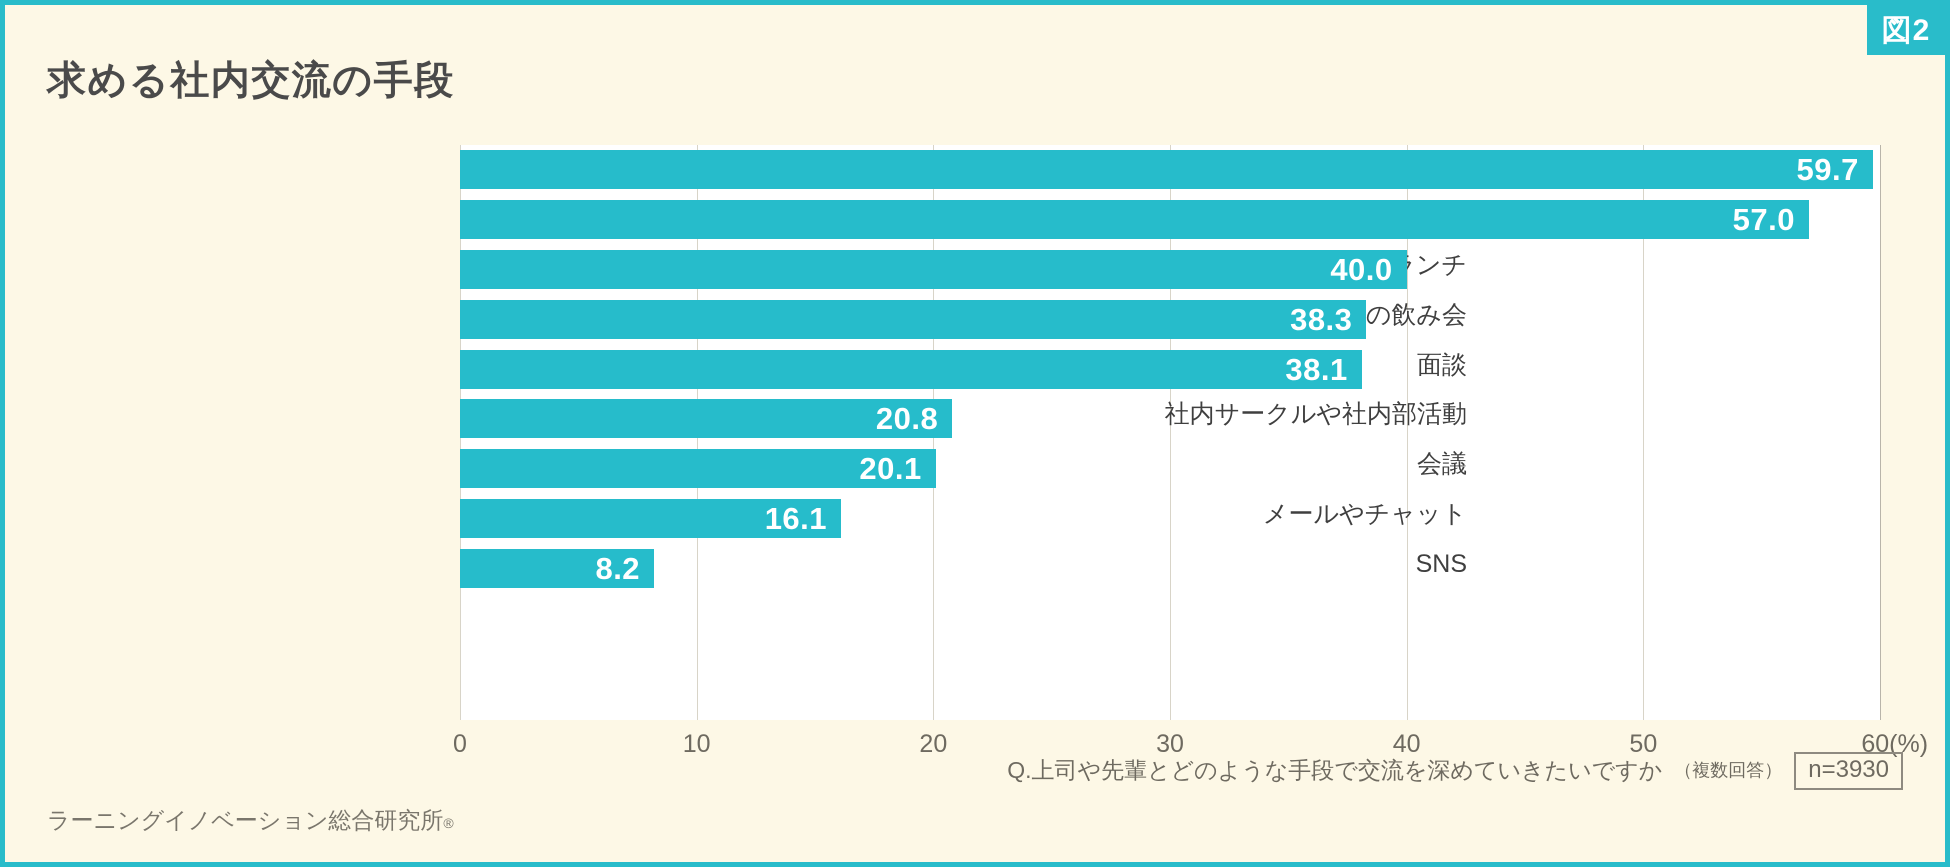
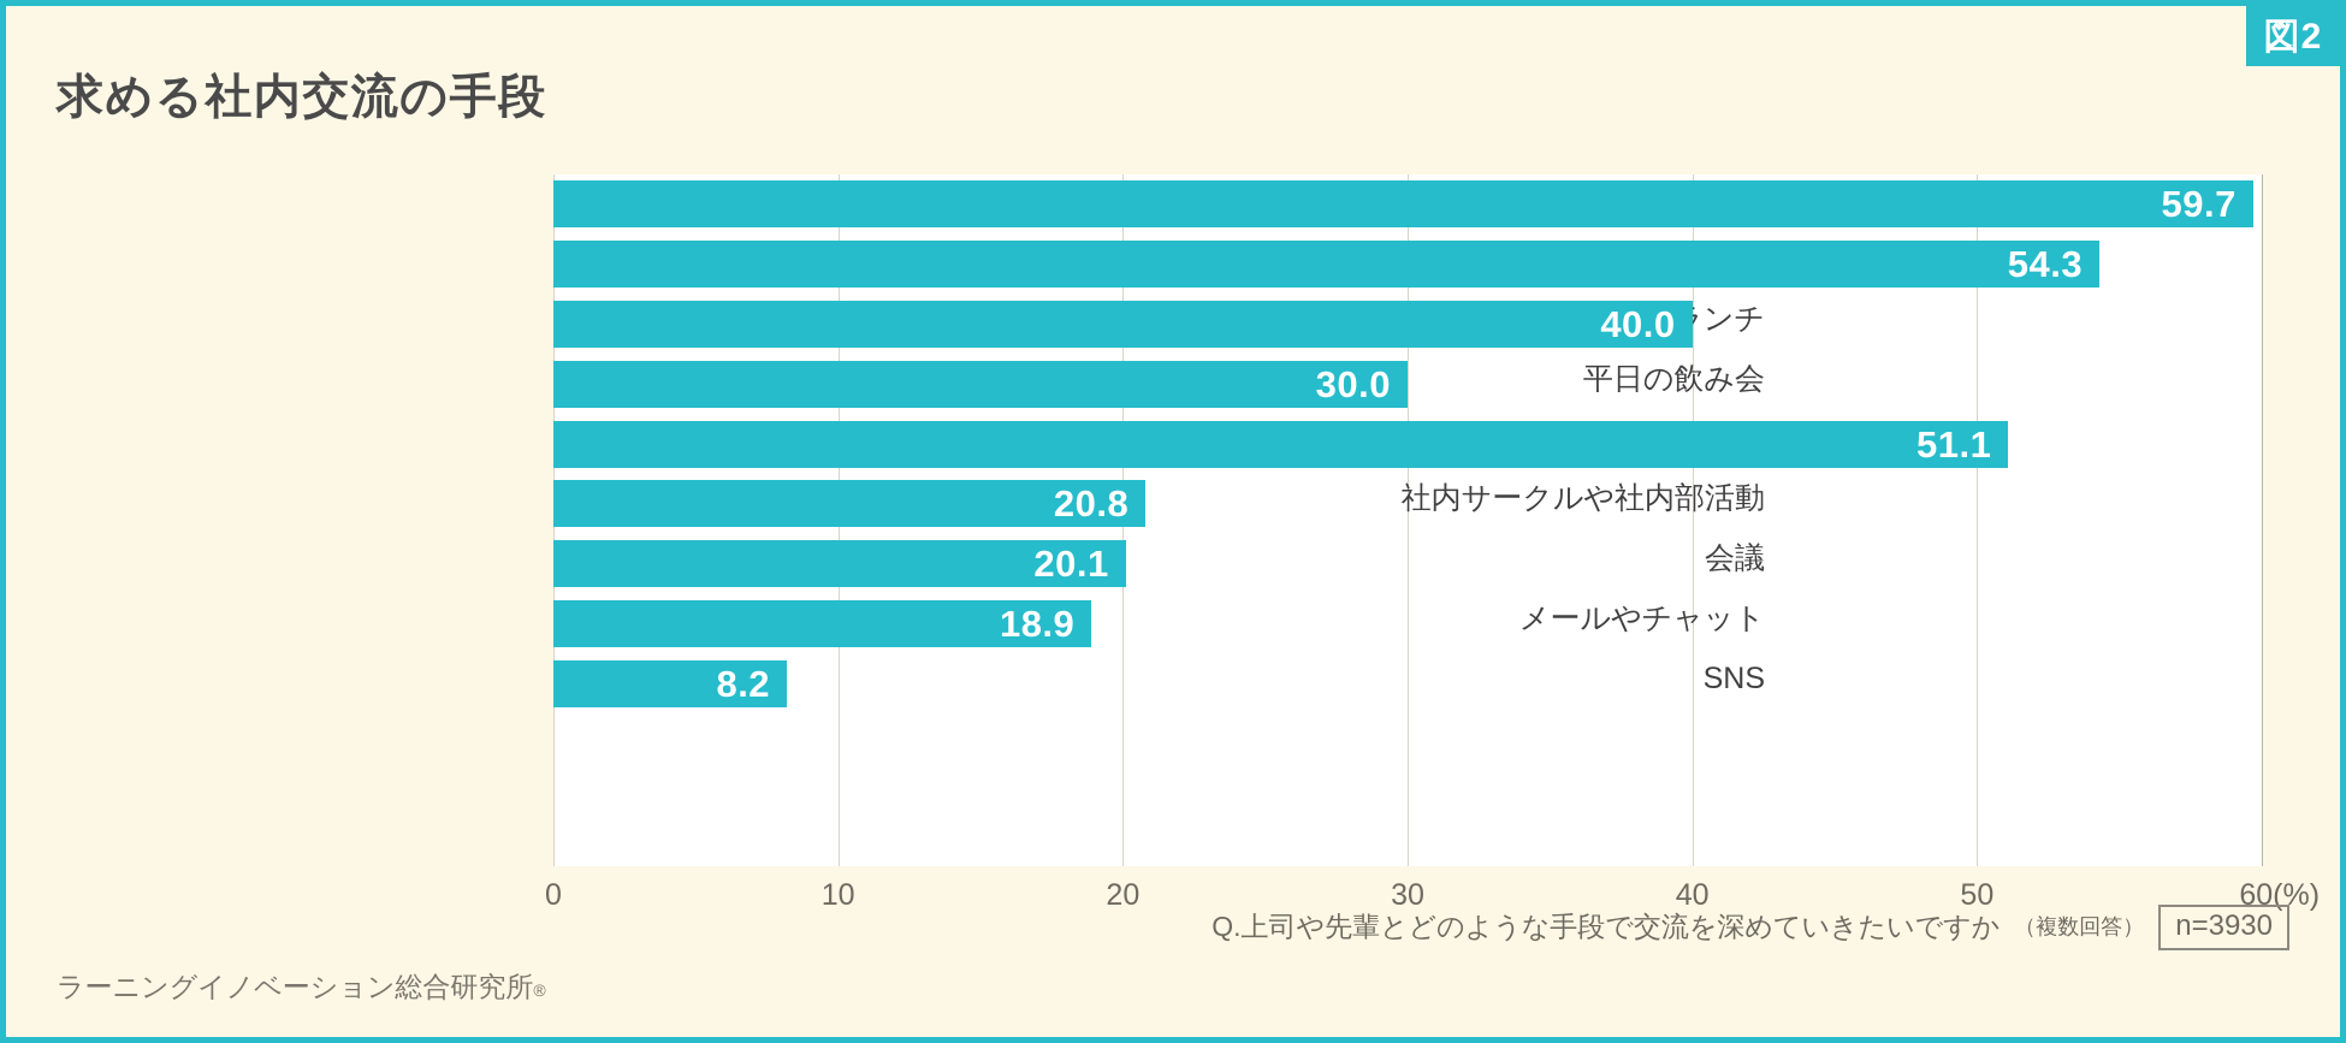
休憩時間や就業時間前後の雑談: 57.0 -> 54.3
平日の飲み会: 38.3 -> 30.0
面談: 38.1 -> 51.1
メールやチャット: 16.1 -> 18.9
